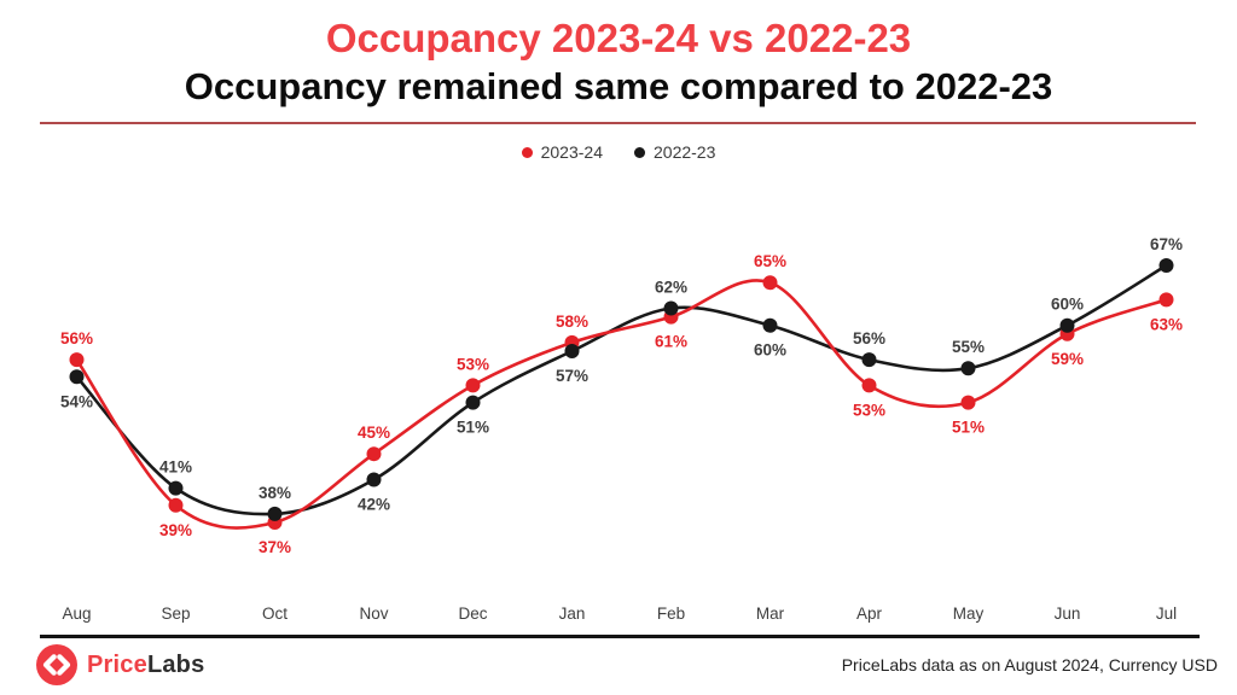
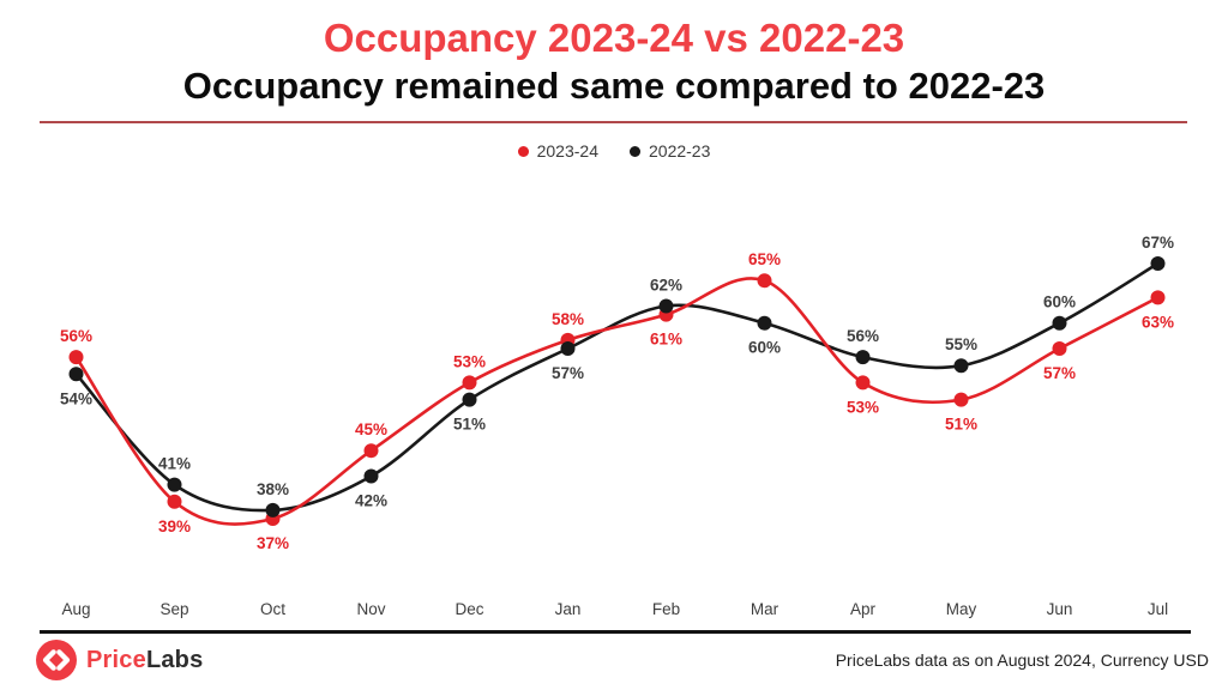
2023-24/Jun: 59% -> 57%
